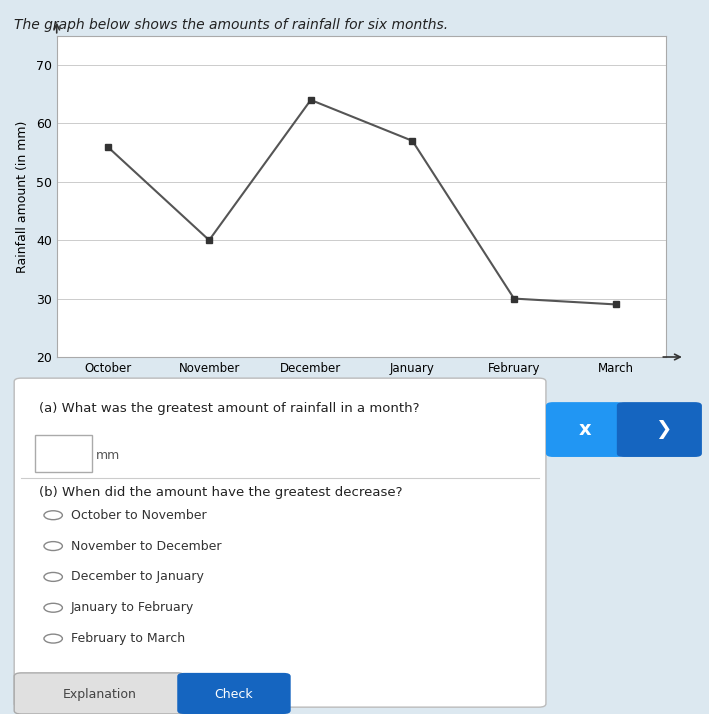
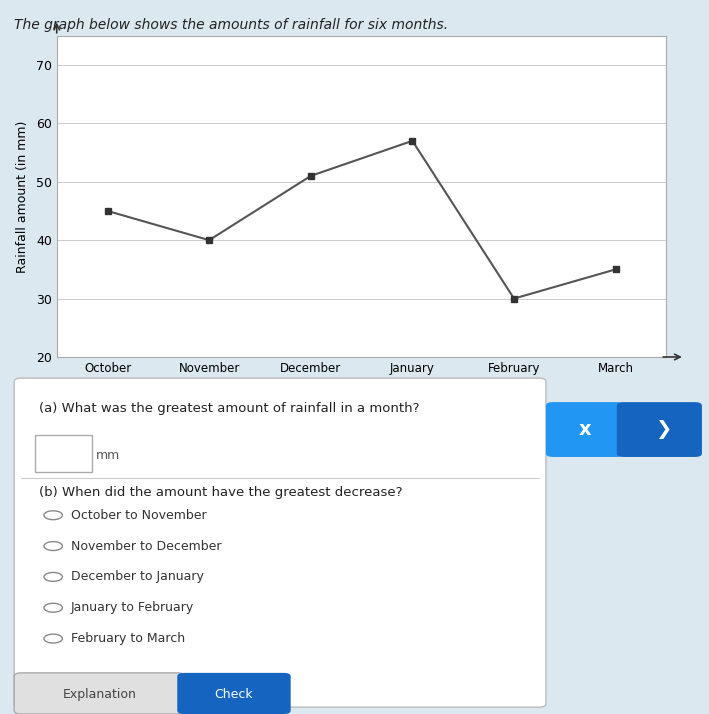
October: 56 -> 45
December: 64 -> 51
March: 29 -> 35
